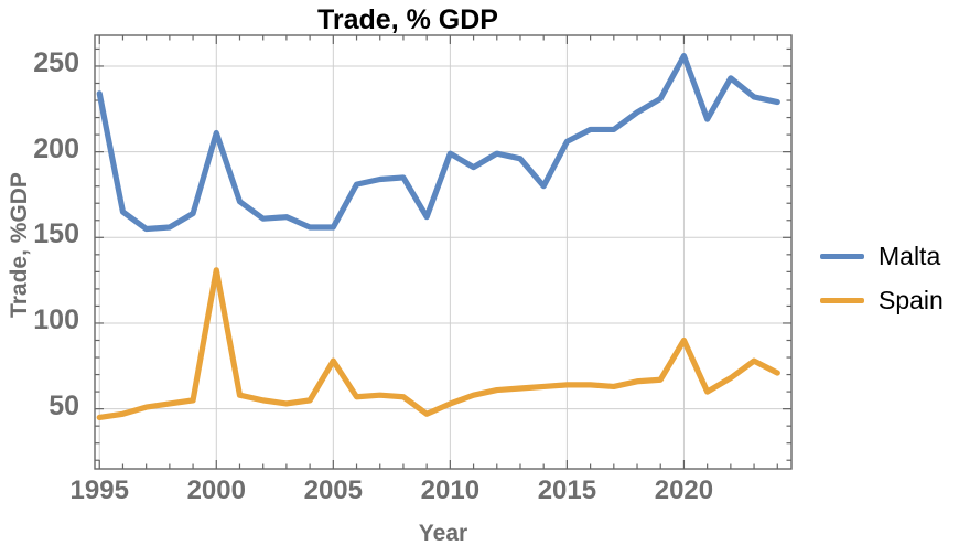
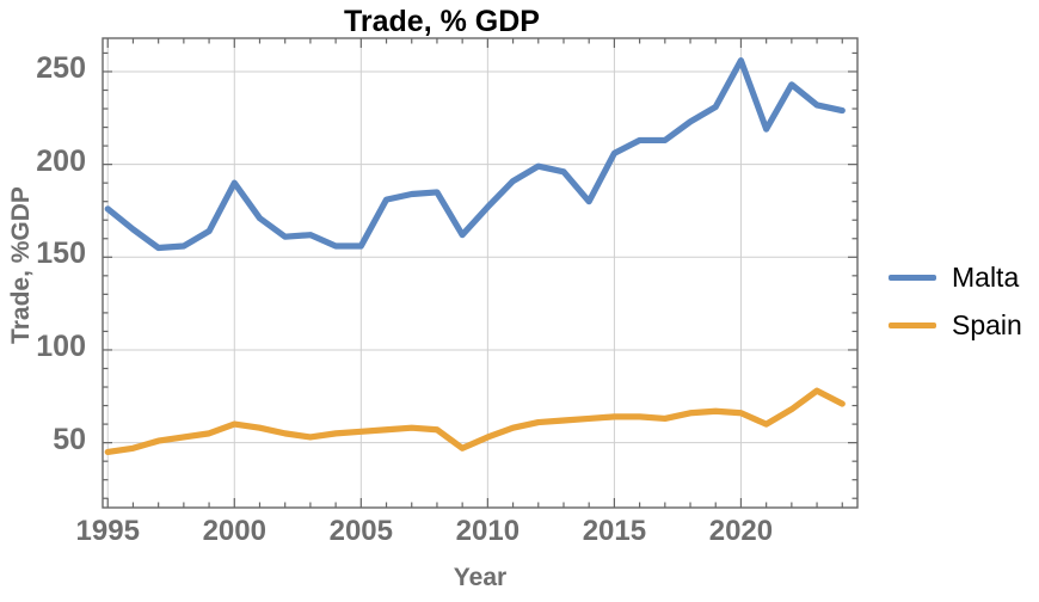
Malta/1995: 234 -> 176
Malta/2000: 211 -> 190
Spain/2000: 131 -> 60
Spain/2005: 78 -> 56
Malta/2010: 199 -> 177
Spain/2020: 90 -> 66
